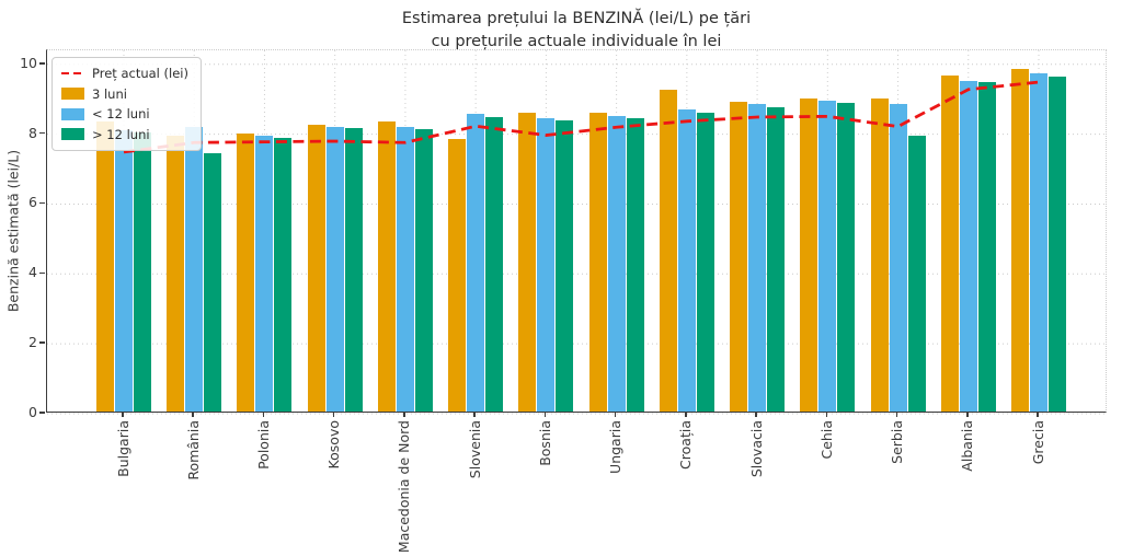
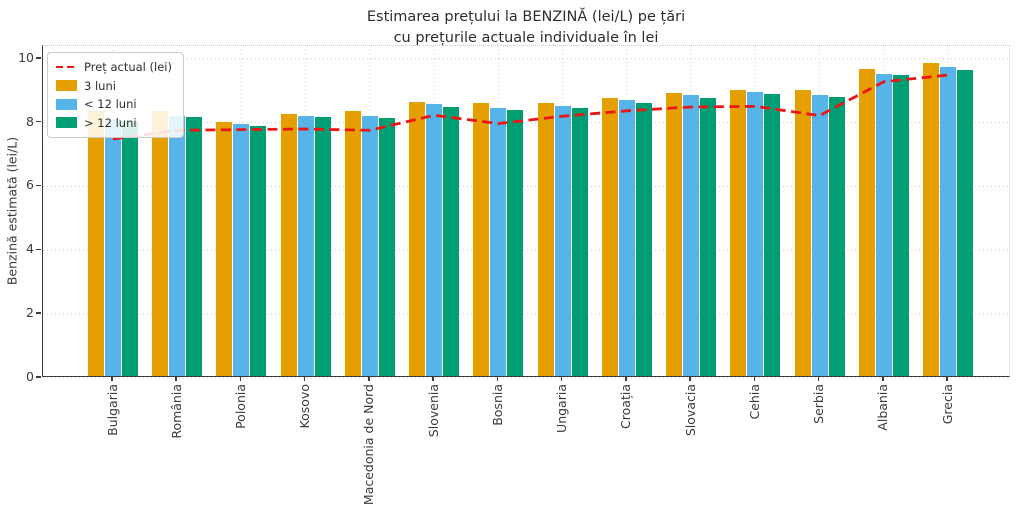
3 luni/România: 7.9 -> 8.3
> 12 luni/România: 7.4 -> 8.1
3 luni/Slovenia: 7.8 -> 8.6
3 luni/Croația: 9.2 -> 8.7
> 12 luni/Serbia: 7.9 -> 8.8
